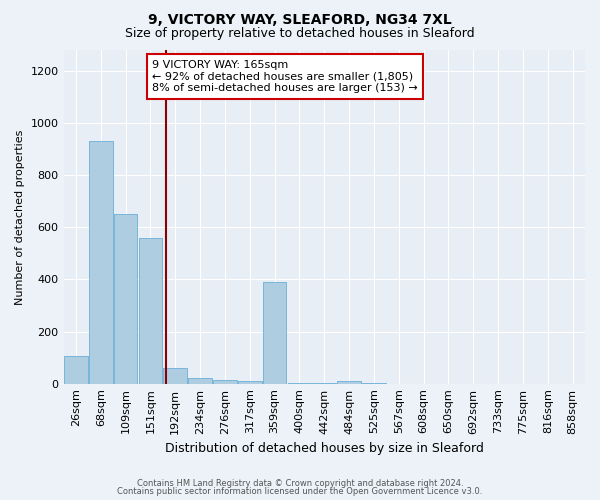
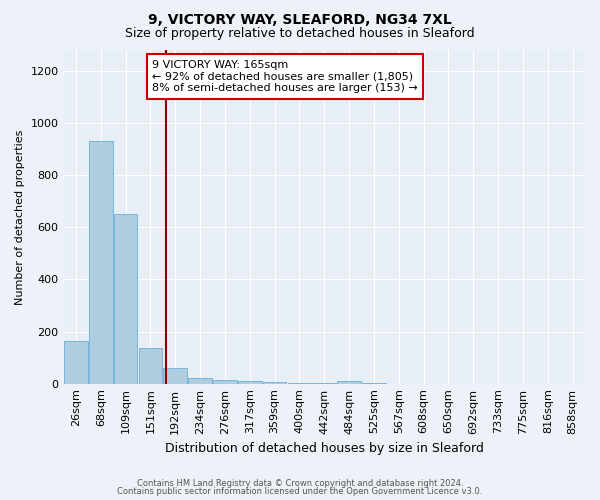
26sqm: 105 -> 165
151sqm: 560 -> 135
359sqm: 390 -> 5
